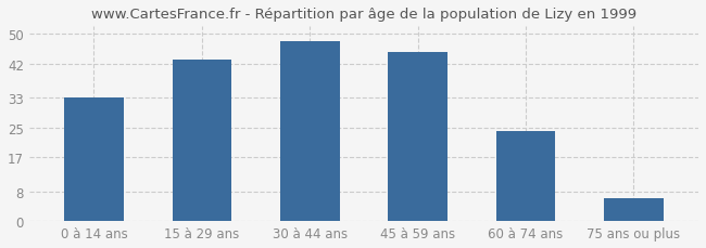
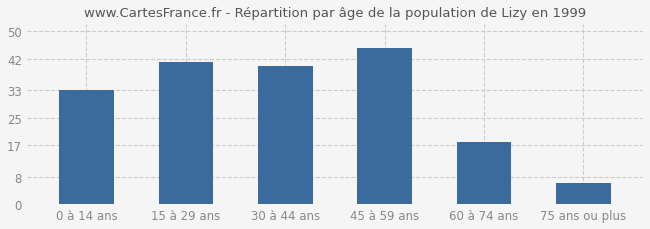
15 à 29 ans: 43 -> 41
30 à 44 ans: 48 -> 40
60 à 74 ans: 24 -> 18
